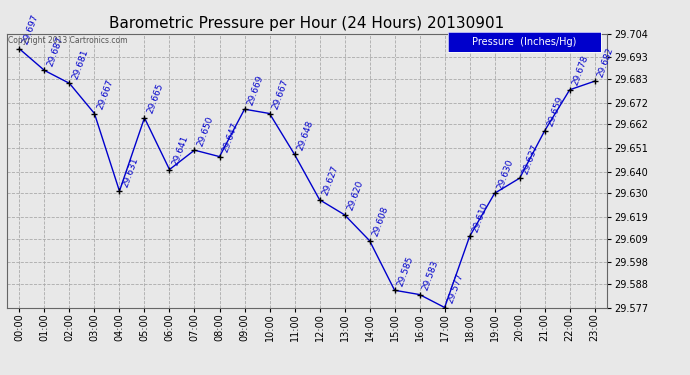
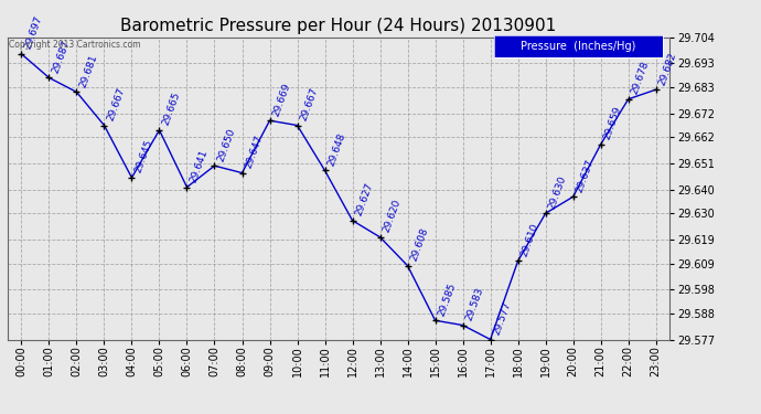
04:00: 29.631 -> 29.645
